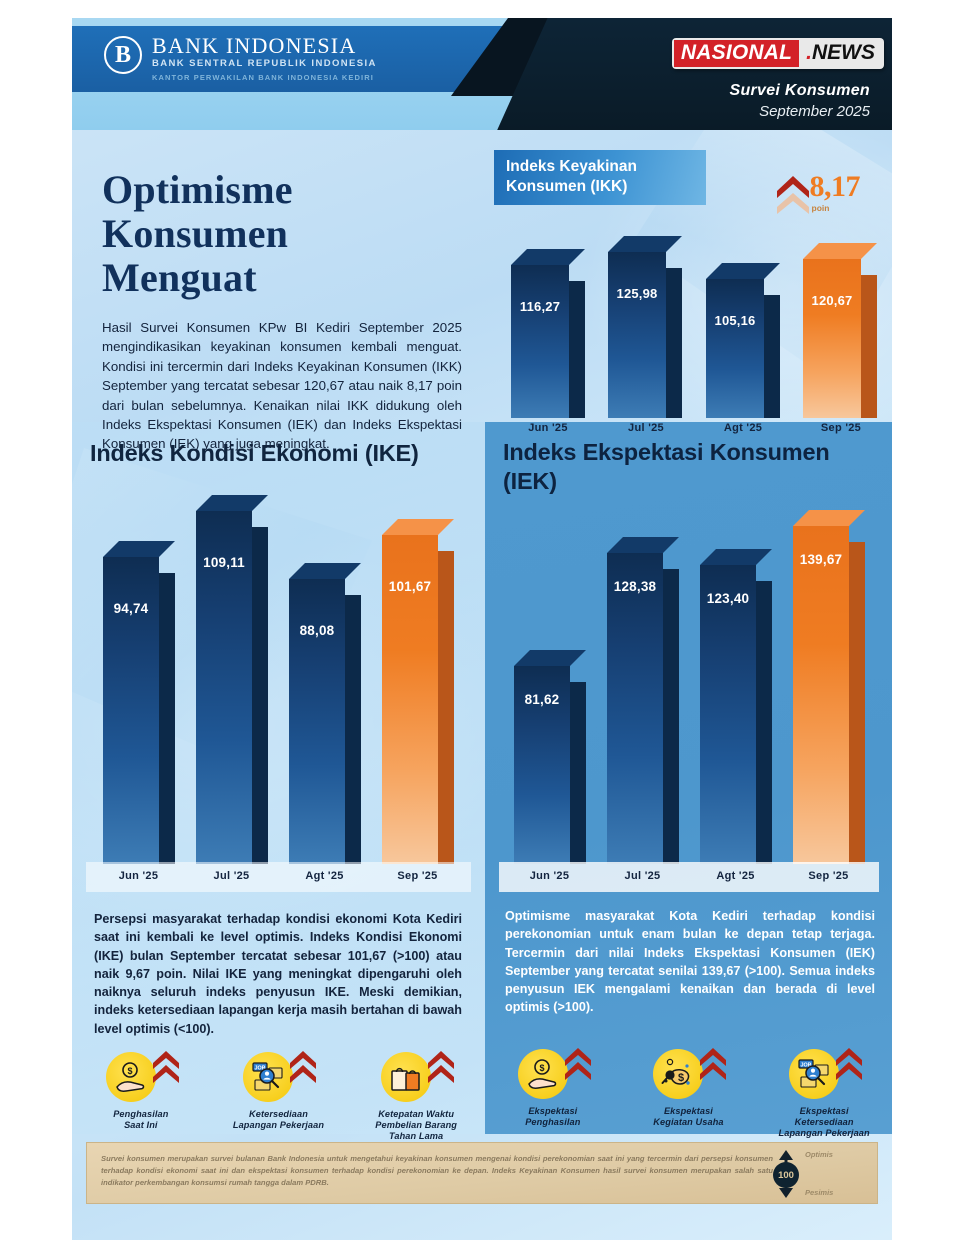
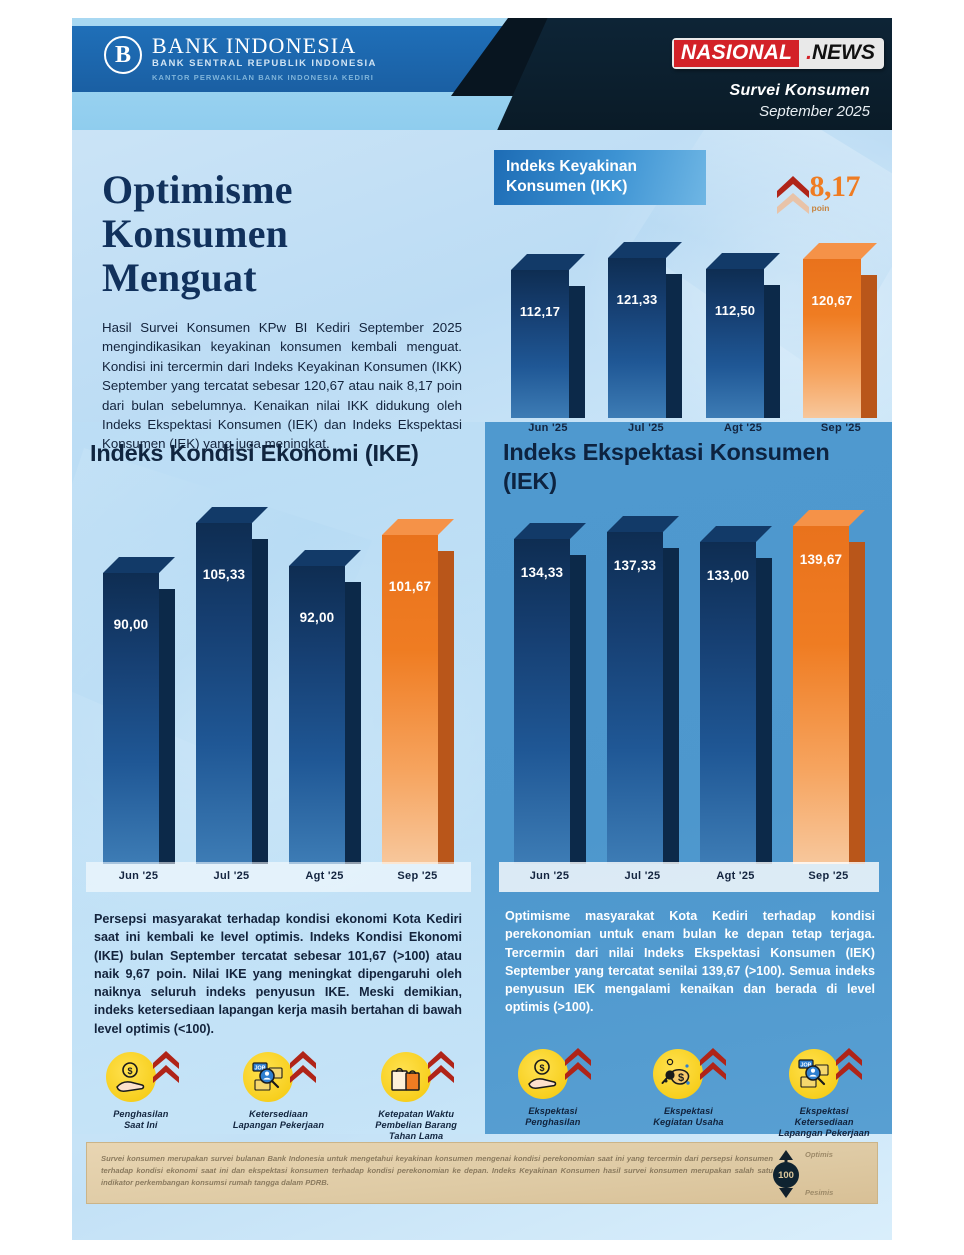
Indeks Keyakinan Konsumen (IKK)/Jun '25: 116,27 -> 112,17
Indeks Keyakinan Konsumen (IKK)/Jul '25: 125,98 -> 121,33
Indeks Keyakinan Konsumen (IKK)/Agt '25: 105,16 -> 112,50
Indeks Kondisi Ekonomi (IKE)/Jun '25: 94,74 -> 90,00
Indeks Kondisi Ekonomi (IKE)/Jul '25: 109,11 -> 105,33
Indeks Kondisi Ekonomi (IKE)/Agt '25: 88,08 -> 92,00
Indeks Ekspektasi Konsumen (IEK)/Jun '25: 81,62 -> 134,33
Indeks Ekspektasi Konsumen (IEK)/Jul '25: 128,38 -> 137,33
Indeks Ekspektasi Konsumen (IEK)/Agt '25: 123,40 -> 133,00
